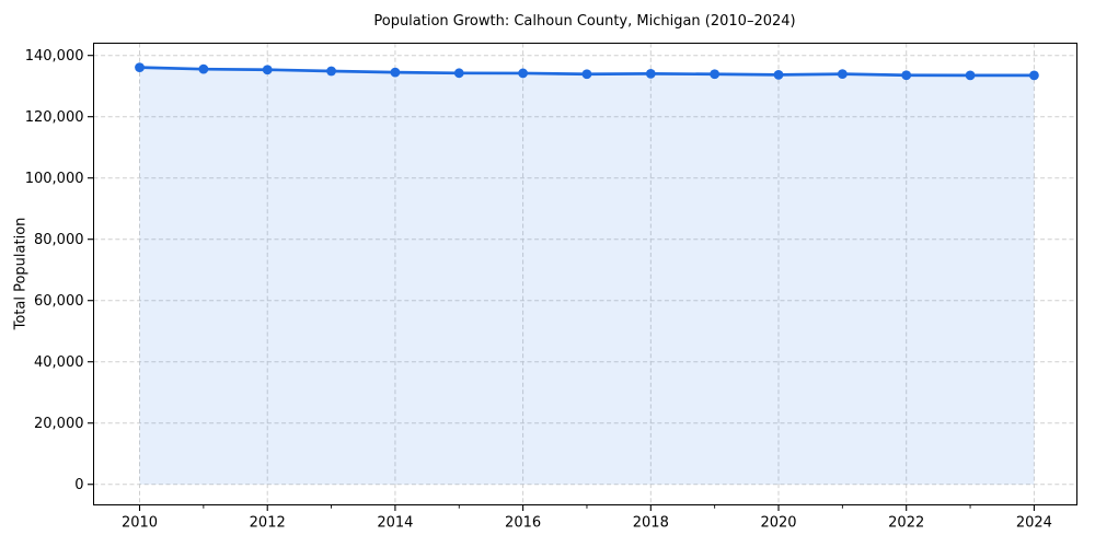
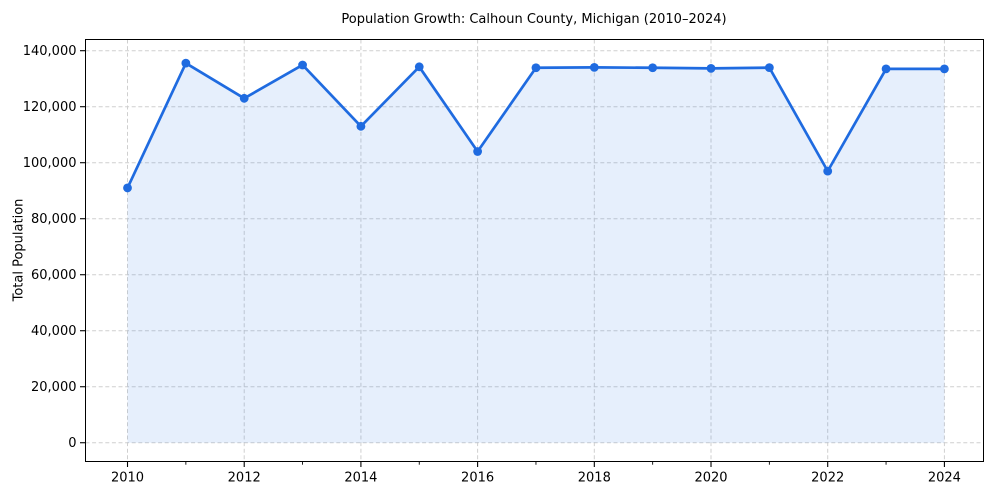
2010: 136000 -> 91000
2012: 135000 -> 123000
2014: 134000 -> 113000
2016: 134000 -> 104000
2022: 134000 -> 97000
